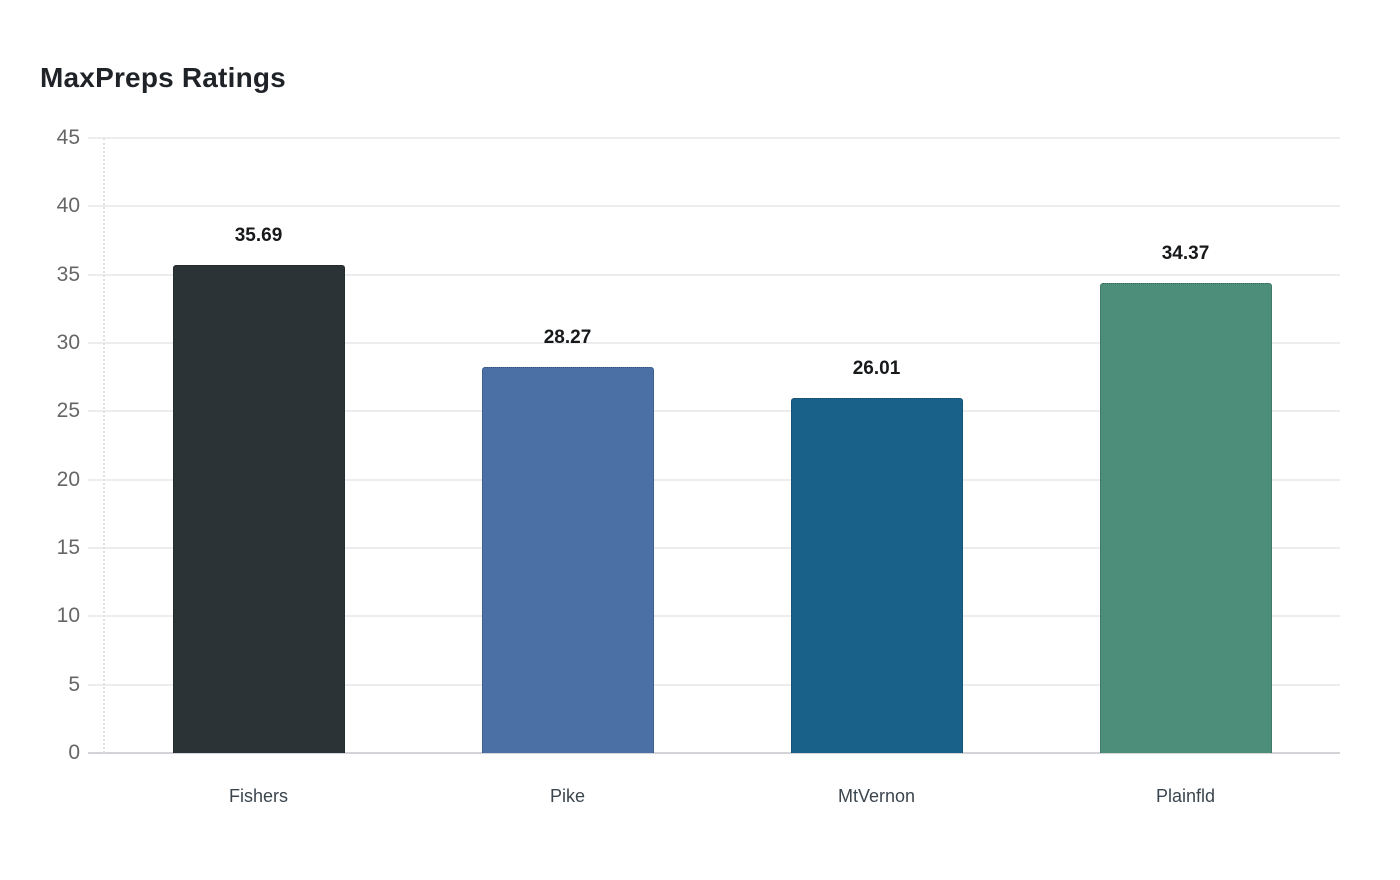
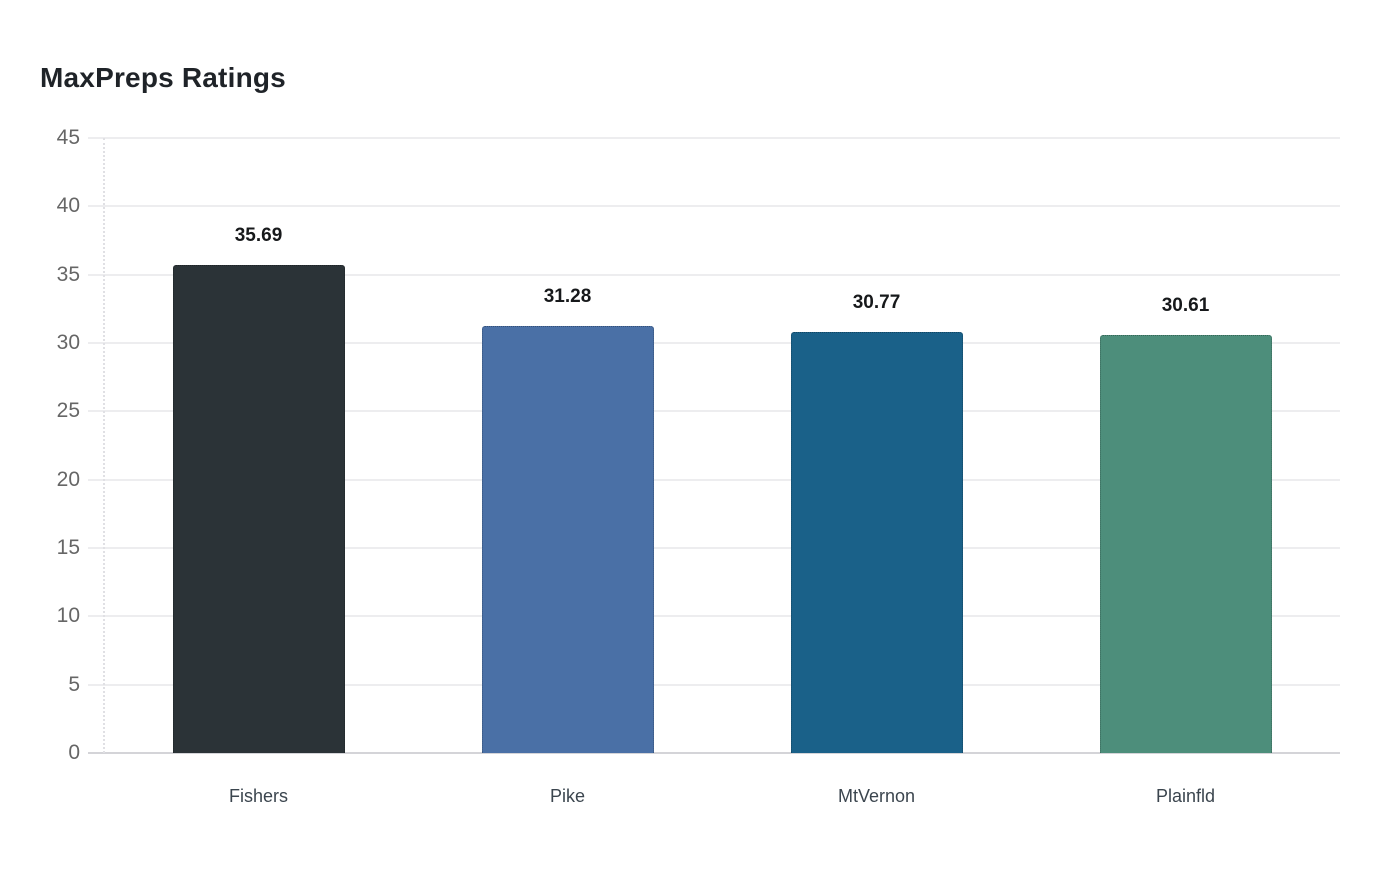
Pike: 28.27 -> 31.28
MtVernon: 26.01 -> 30.77
Plainfld: 34.37 -> 30.61
